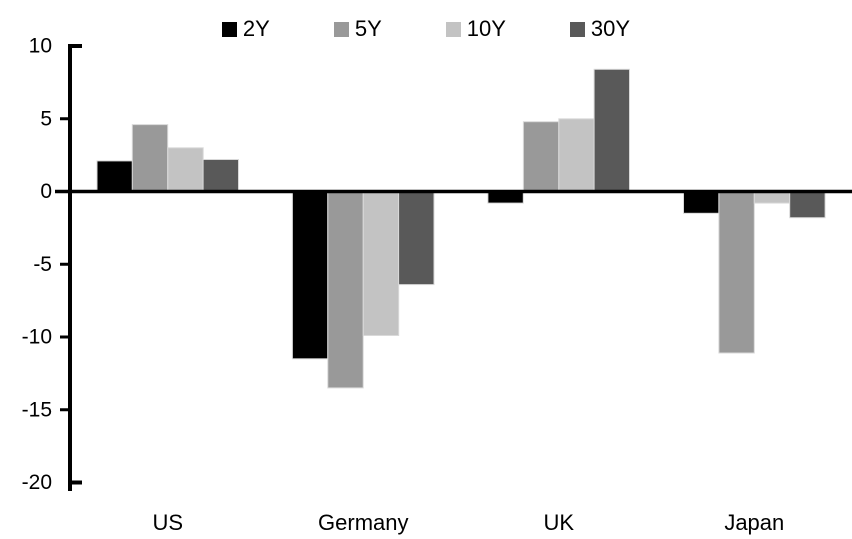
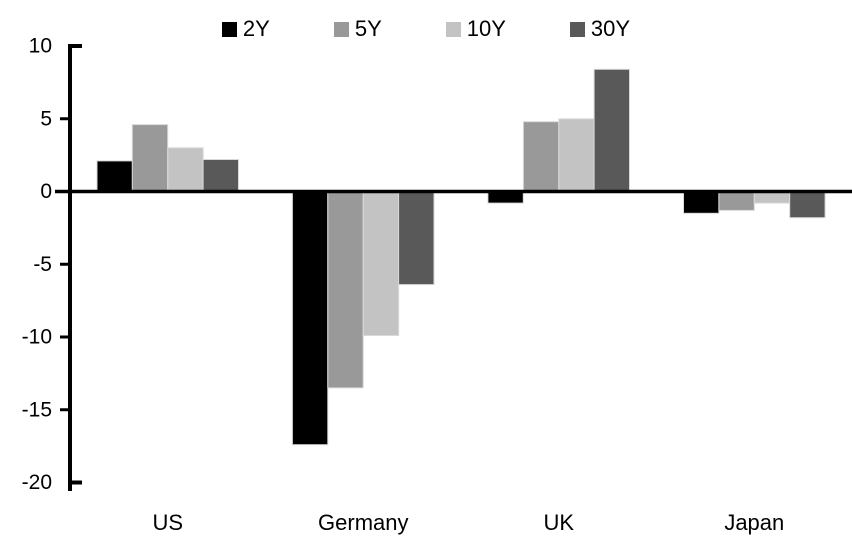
2Y/Germany: -11.5 -> -17.4
5Y/Japan: -11.1 -> -1.3
